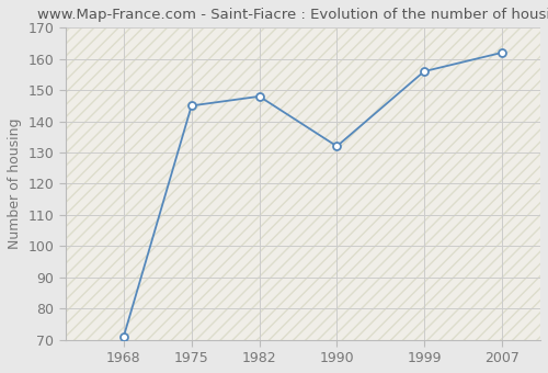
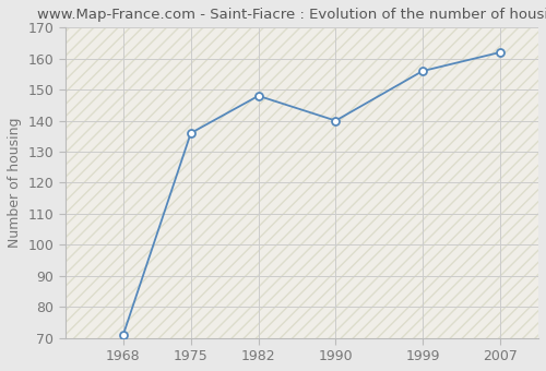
1975: 145 -> 136
1990: 132 -> 140
